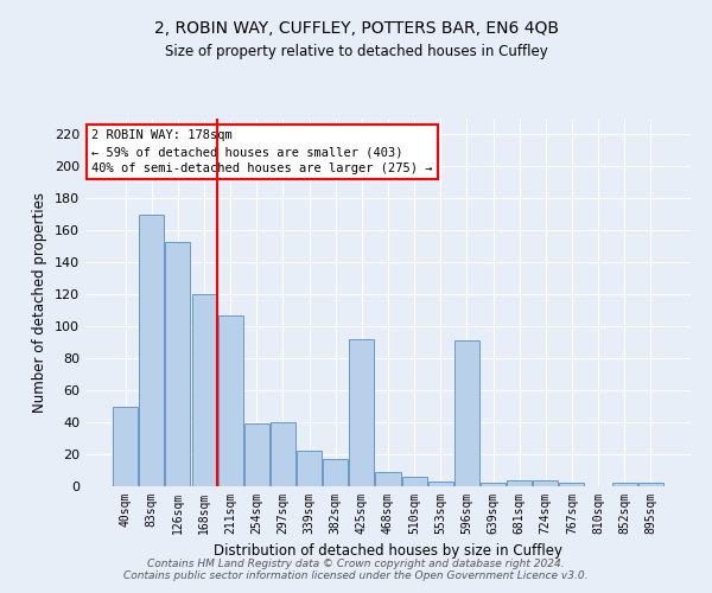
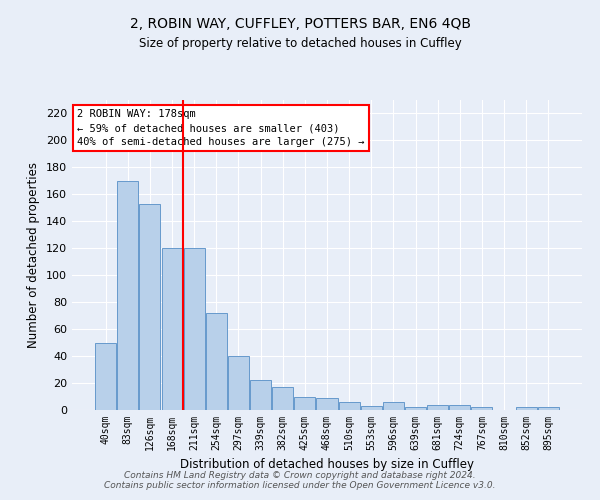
211sqm: 107 -> 120
254sqm: 39 -> 72
425sqm: 92 -> 10
596sqm: 91 -> 6
